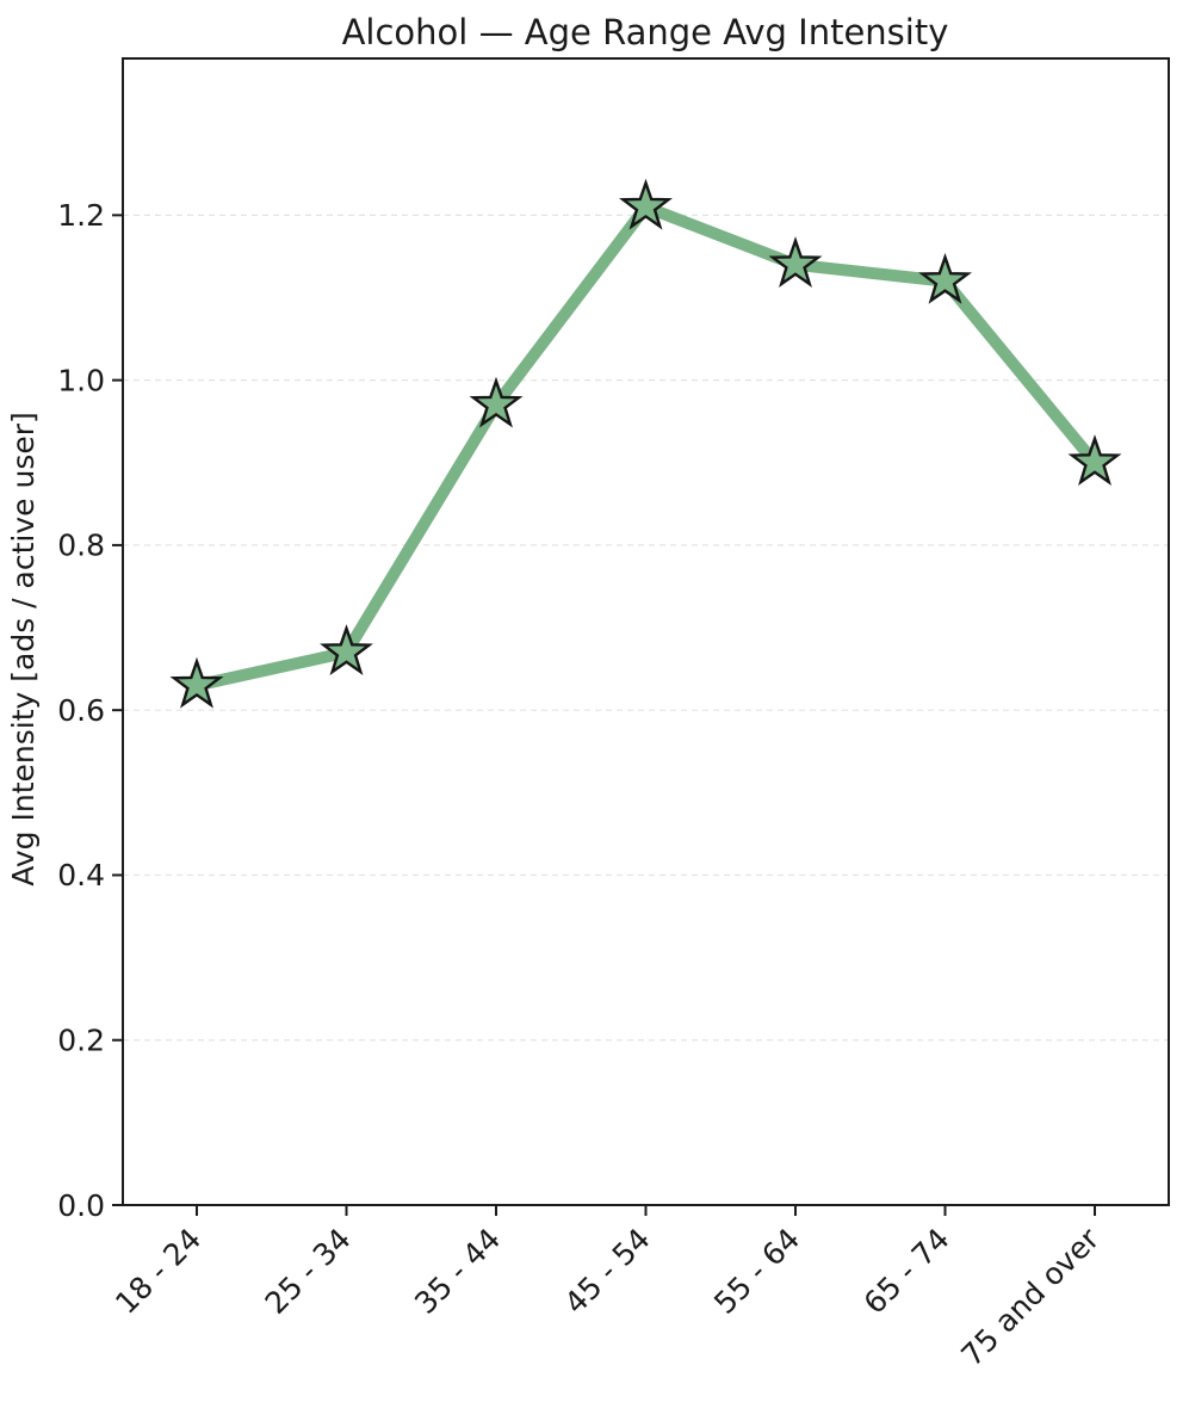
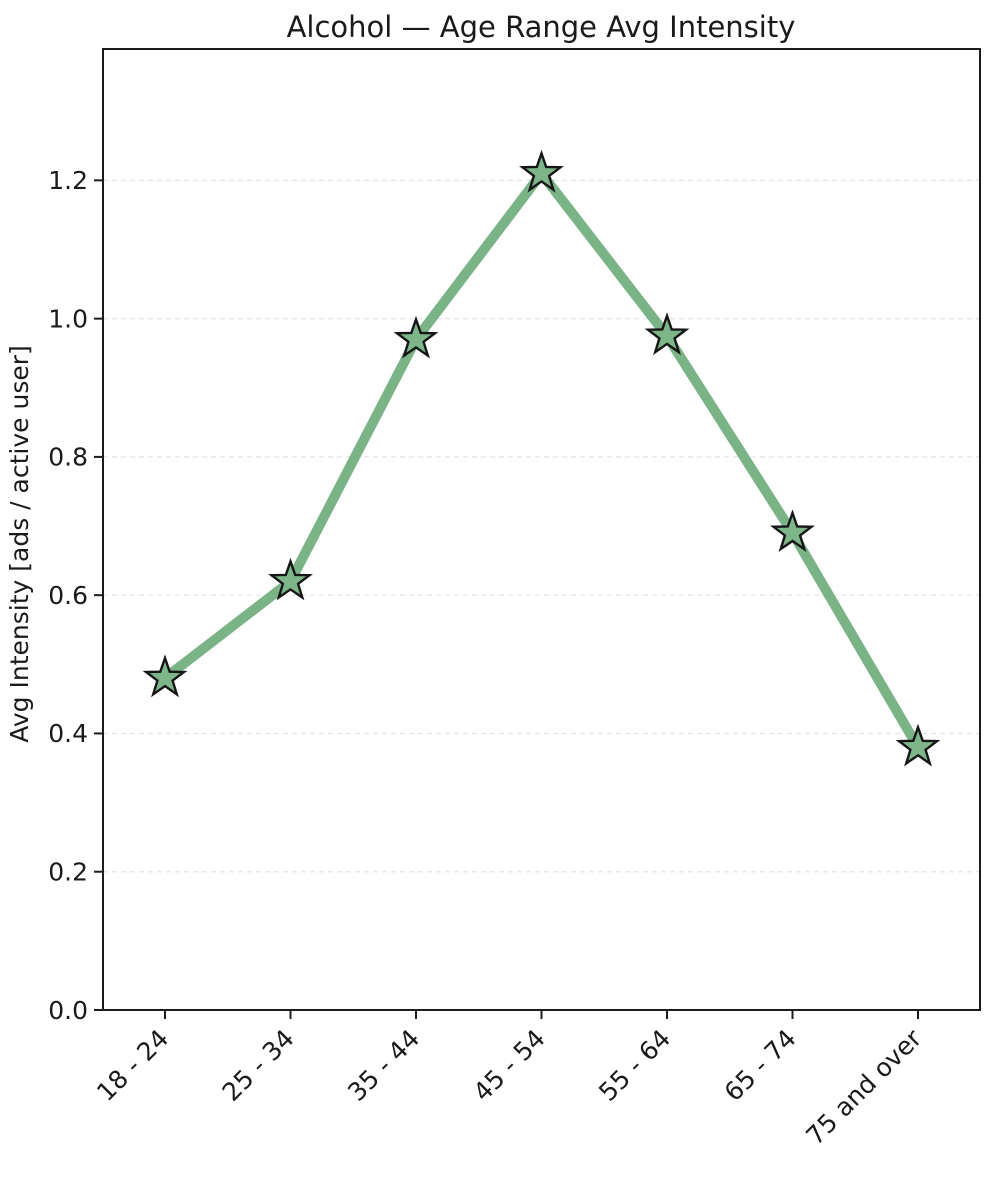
18 - 24: 0.63 -> 0.48
25 - 34: 0.67 -> 0.62
55 - 64: 1.14 -> 0.97
65 - 74: 1.12 -> 0.69
75 and over: 0.90 -> 0.38
